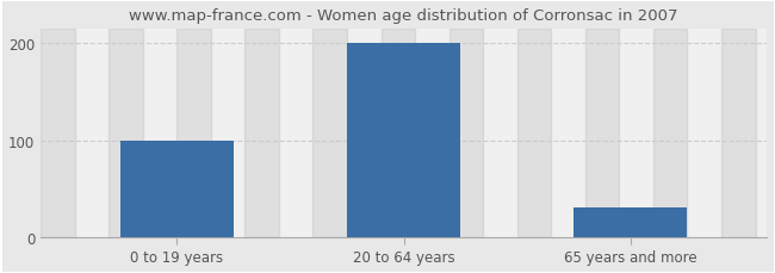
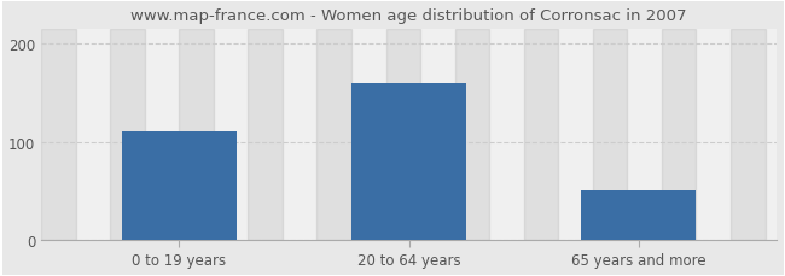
0 to 19 years: 100 -> 110
20 to 64 years: 200 -> 160
65 years and more: 30 -> 50
